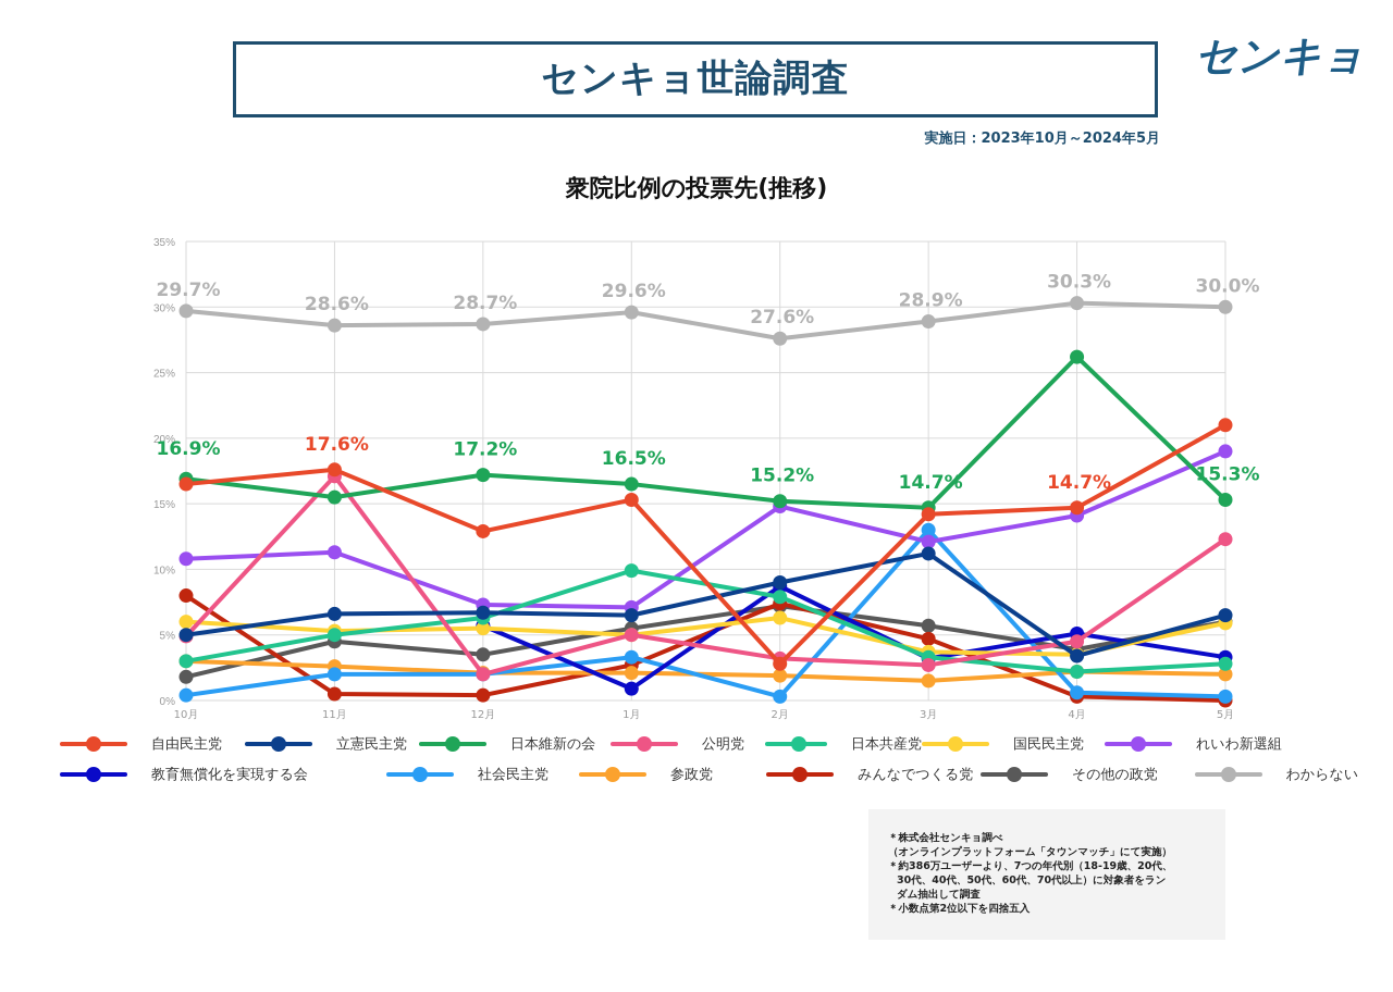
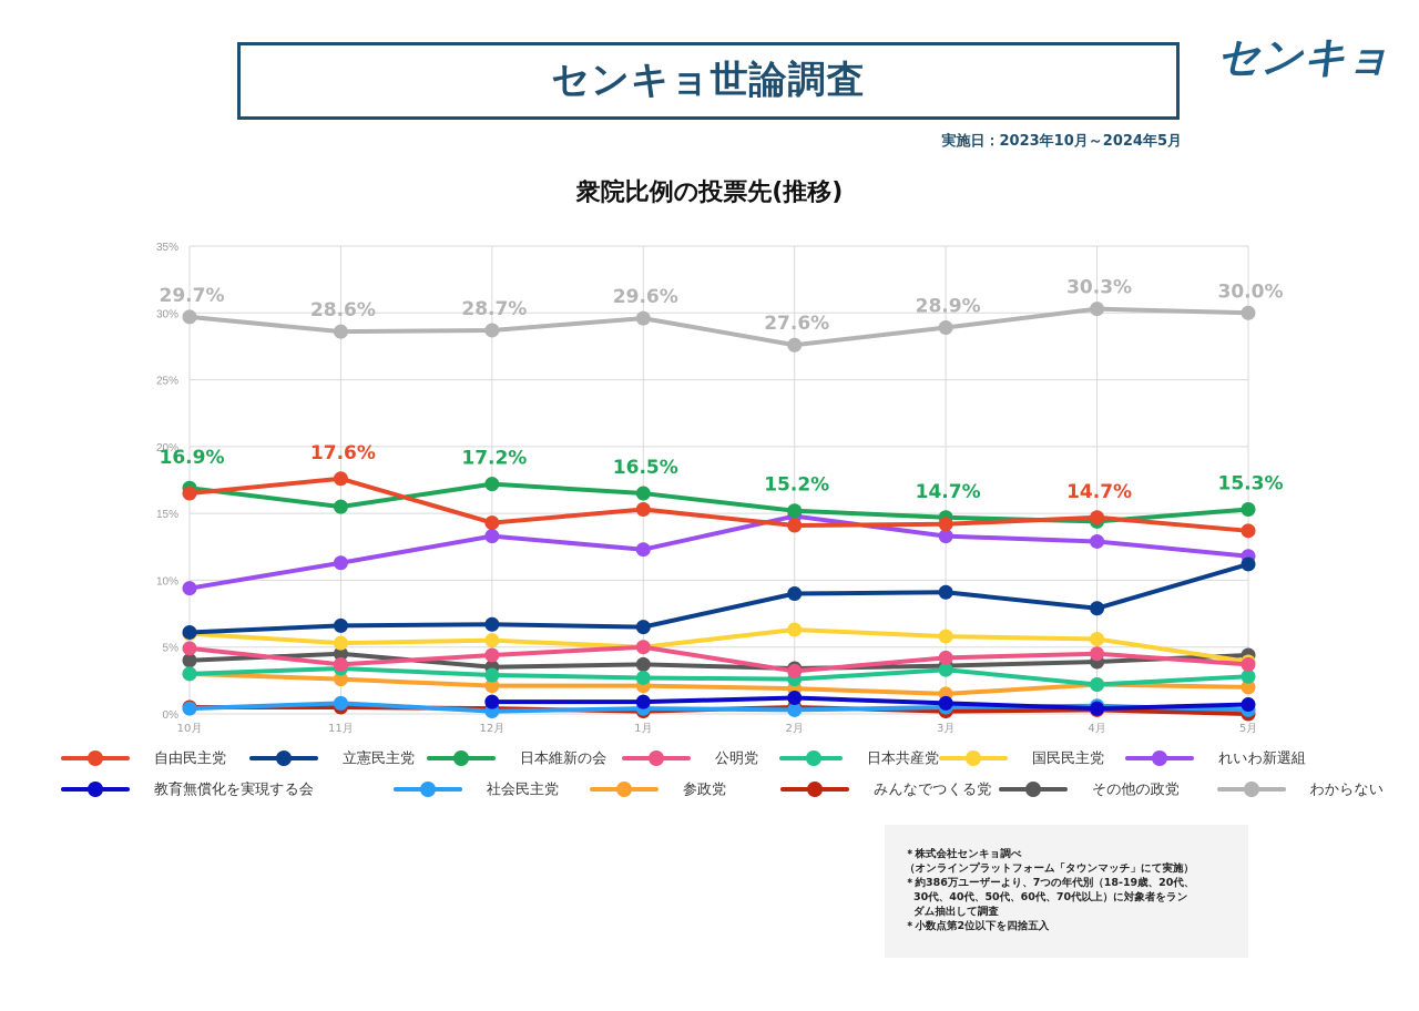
立憲民主党/10月: 5.0% -> 6.1%
れいわ新選組/10月: 10.8% -> 9.4%
みんなでつくる党/10月: 8.0% -> 0.5%
その他の政党/10月: 1.8% -> 4.0%
公明党/11月: 17.1% -> 3.7%
日本共産党/11月: 5.0% -> 3.4%
社会民主党/11月: 2.0% -> 0.8%
自由民主党/12月: 12.9% -> 14.3%
公明党/12月: 2.0% -> 4.4%
日本共産党/12月: 6.3% -> 2.9%
れいわ新選組/12月: 7.3% -> 13.3%
教育無償化を実現する会/12月: 5.7% -> 0.9%
社会民主党/12月: 2.0% -> 0.2%
日本共産党/1月: 9.9% -> 2.7%
れいわ新選組/1月: 7.1% -> 12.3%
社会民主党/1月: 3.3% -> 0.4%
みんなでつくる党/1月: 2.7% -> 0.2%
その他の政党/1月: 5.5% -> 3.7%
自由民主党/2月: 2.8% -> 14.1%
日本共産党/2月: 7.9% -> 2.6%
教育無償化を実現する会/2月: 8.7% -> 1.2%
みんなでつくる党/2月: 7.4% -> 0.5%
その他の政党/2月: 7.2% -> 3.4%
立憲民主党/3月: 11.2% -> 9.1%
公明党/3月: 2.7% -> 4.2%
国民民主党/3月: 3.7% -> 5.8%
れいわ新選組/3月: 12.1% -> 13.3%
教育無償化を実現する会/3月: 3.2% -> 0.8%
社会民主党/3月: 13.0% -> 0.5%
みんなでつくる党/3月: 4.7% -> 0.2%
その他の政党/3月: 5.7% -> 3.6%
立憲民主党/4月: 3.4% -> 7.9%
日本維新の会/4月: 26.2% -> 14.4%
国民民主党/4月: 3.5% -> 5.6%
れいわ新選組/4月: 14.1% -> 12.9%
教育無償化を実現する会/4月: 5.1% -> 0.4%
自由民主党/5月: 21.0% -> 13.7%
立憲民主党/5月: 6.5% -> 11.2%
公明党/5月: 12.3% -> 3.7%
国民民主党/5月: 5.9% -> 3.9%
れいわ新選組/5月: 19.0% -> 11.8%
教育無償化を実現する会/5月: 3.3% -> 0.7%
その他の政党/5月: 6.0% -> 4.4%
